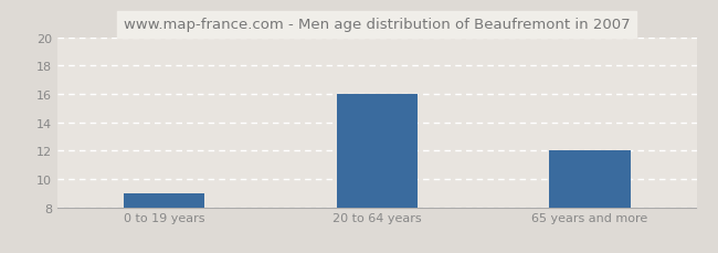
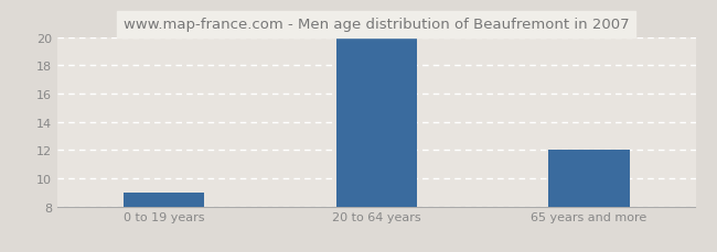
20 to 64 years: 16 -> 20
